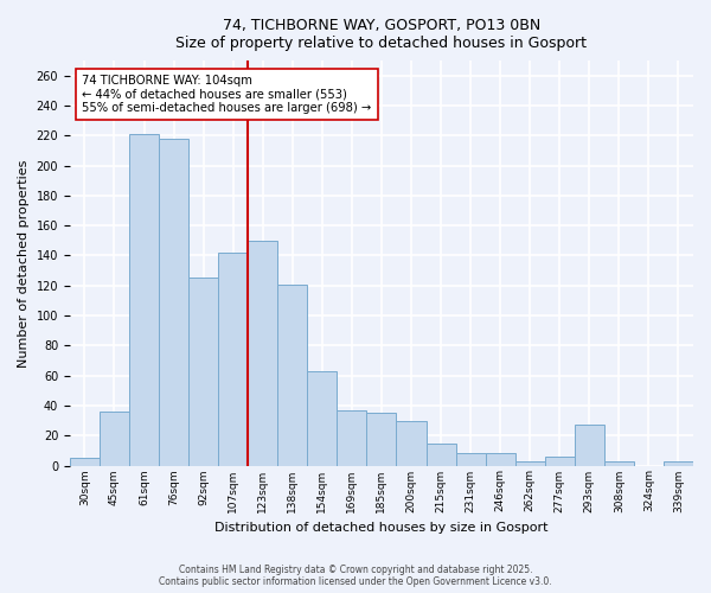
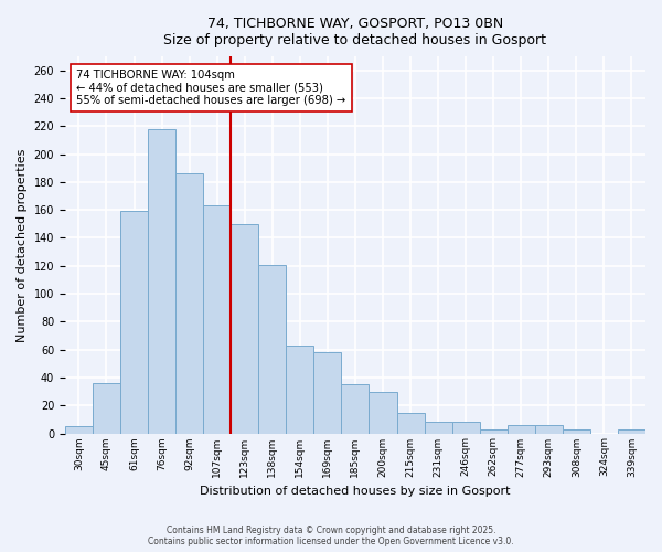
61sqm: 221 -> 159
92sqm: 125 -> 186
107sqm: 142 -> 163
169sqm: 37 -> 58
293sqm: 27 -> 6
